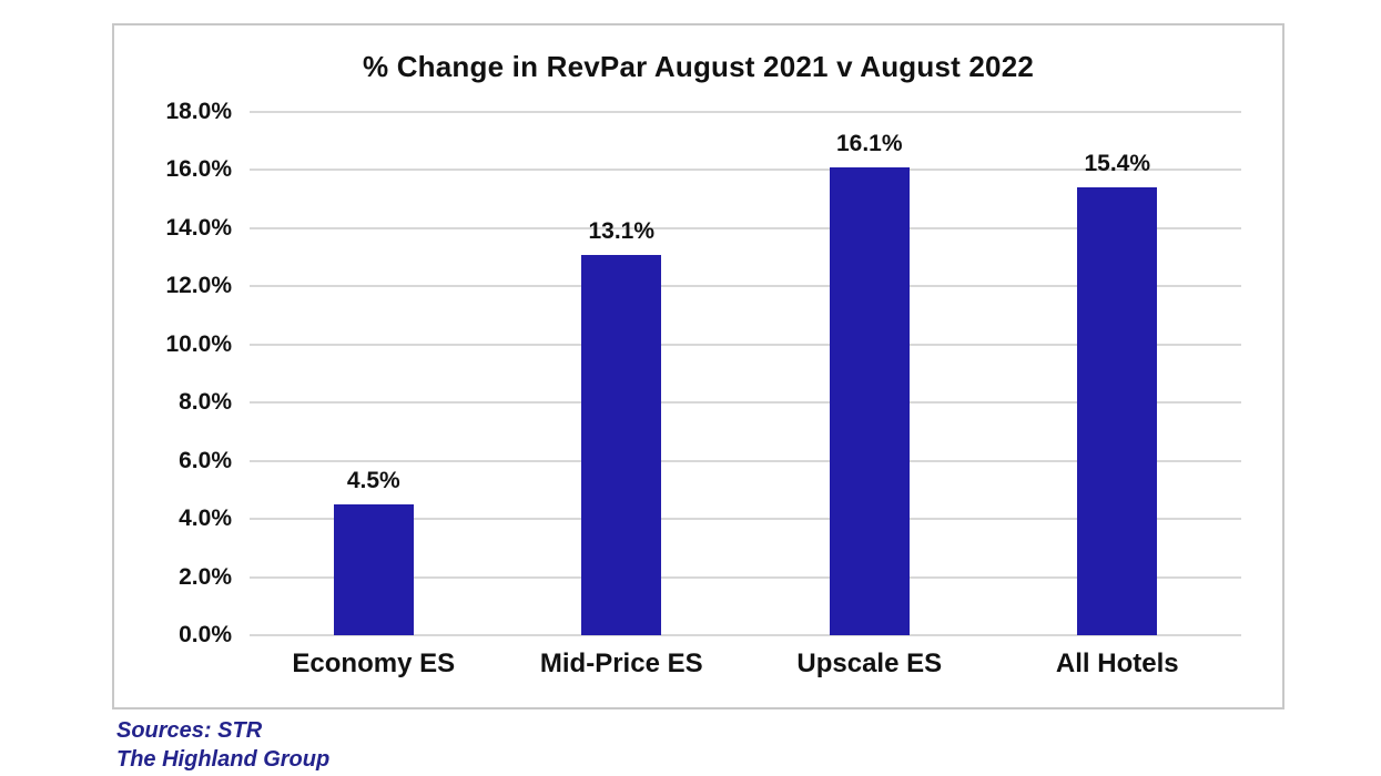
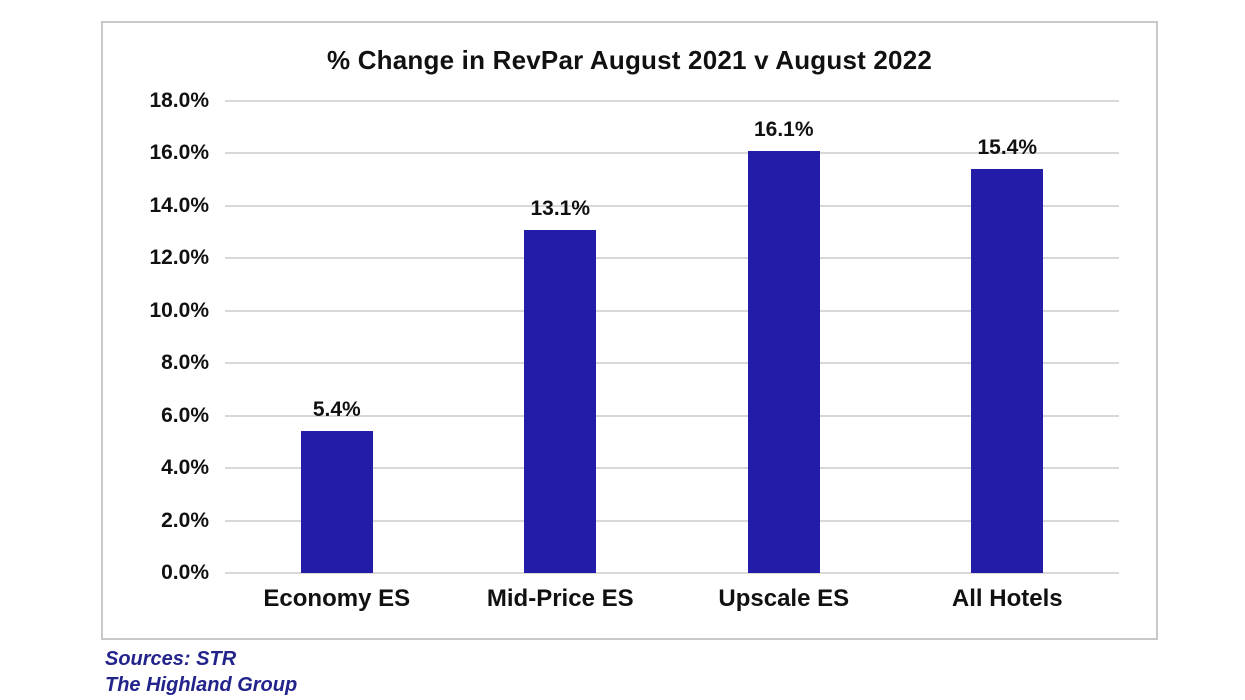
Economy ES: 4.5% -> 5.4%
